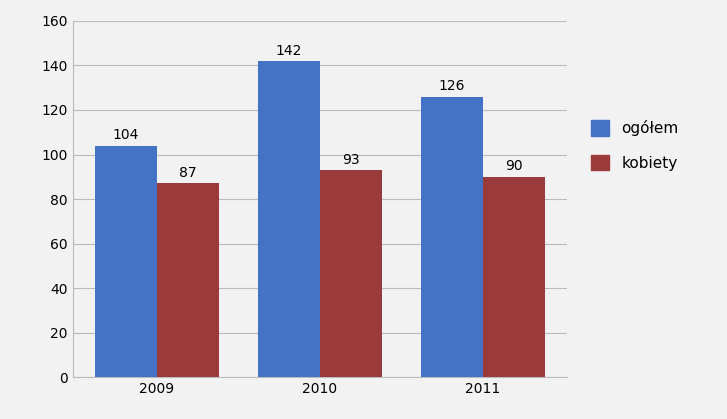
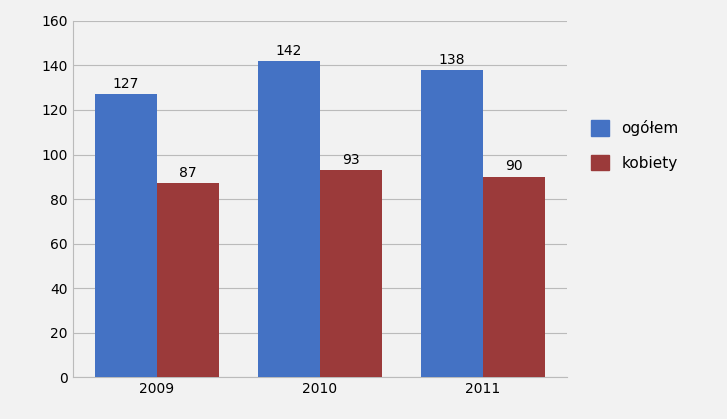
ogółem/2009: 104 -> 127
ogółem/2011: 126 -> 138
